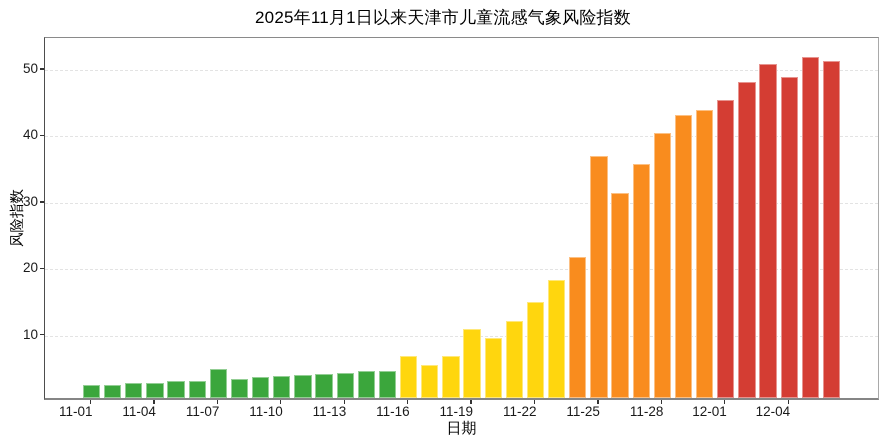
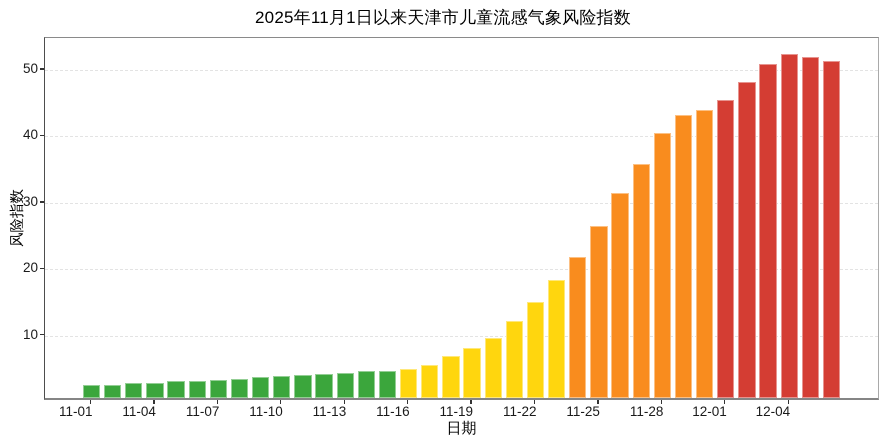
11-07: 5 -> 3
11-16: 7 -> 5
11-19: 11 -> 8
11-25: 37 -> 26
12-04: 49 -> 52
